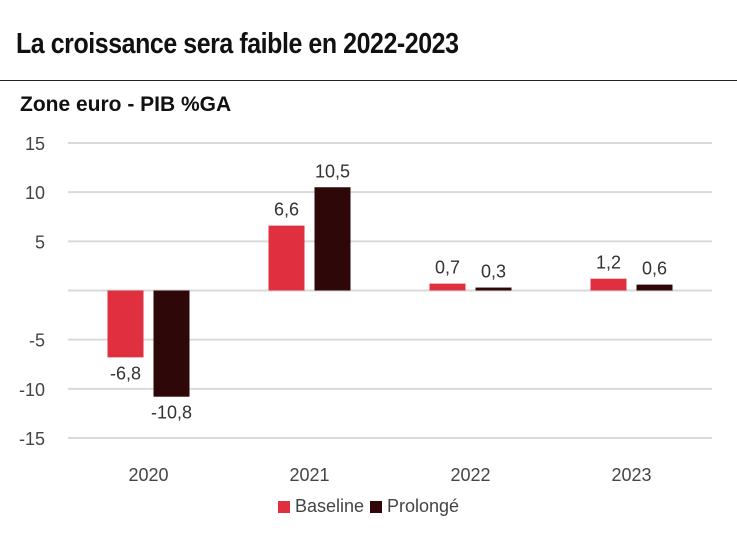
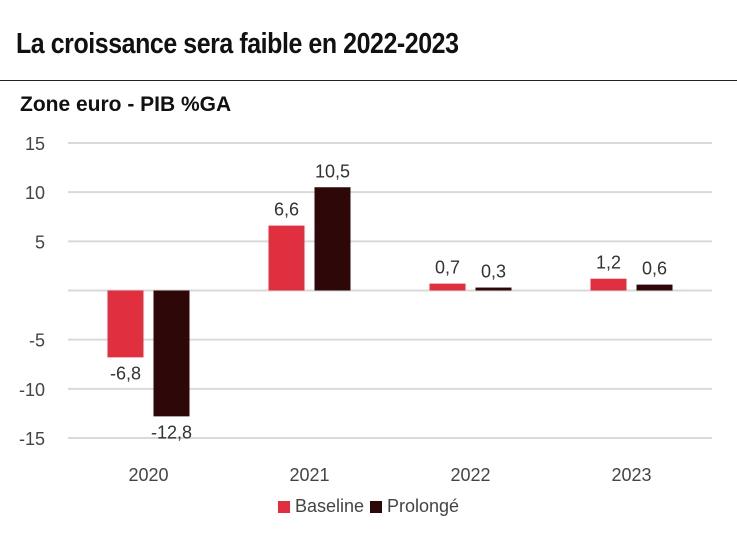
Prolongé/2020: -10,8 -> -12,8
